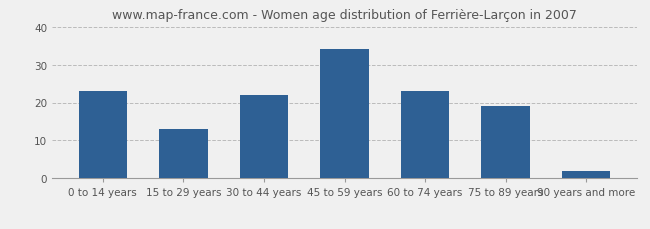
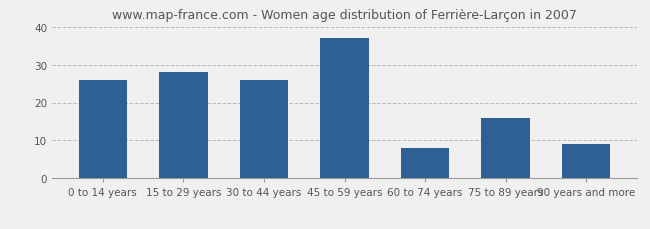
0 to 14 years: 23 -> 26
15 to 29 years: 13 -> 28
30 to 44 years: 22 -> 26
45 to 59 years: 34 -> 37
60 to 74 years: 23 -> 8
75 to 89 years: 19 -> 16
90 years and more: 2 -> 9
